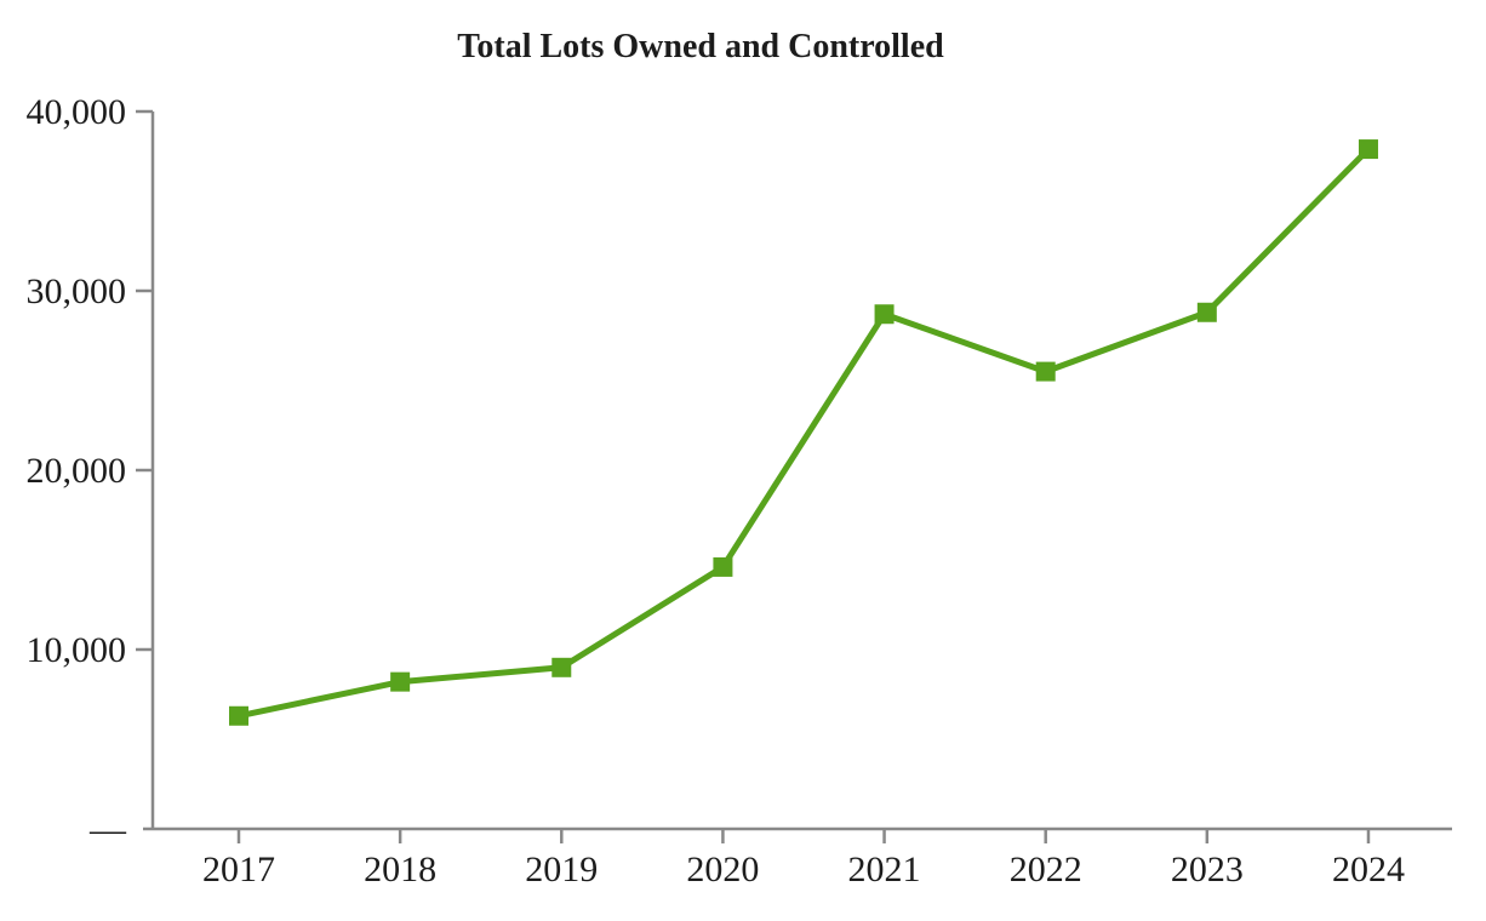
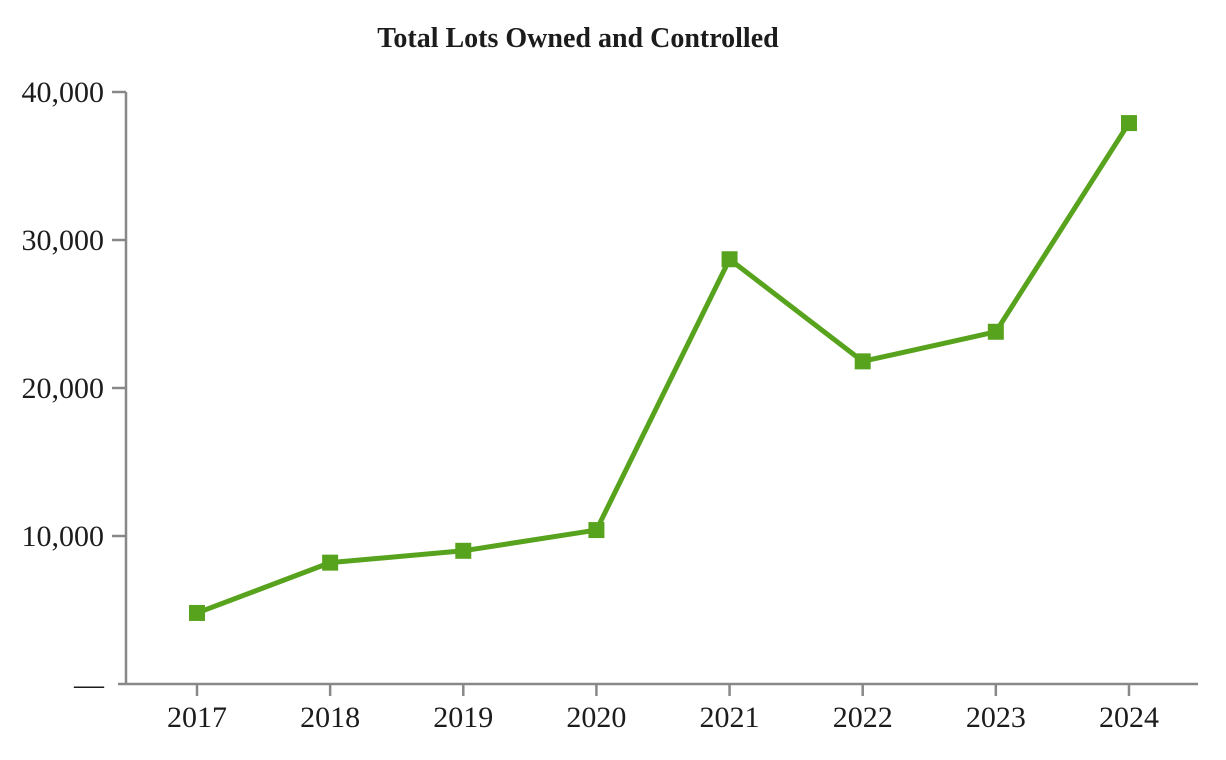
2017: 6300 -> 4800
2020: 14600 -> 10400
2022: 25500 -> 21800
2023: 28800 -> 23800
